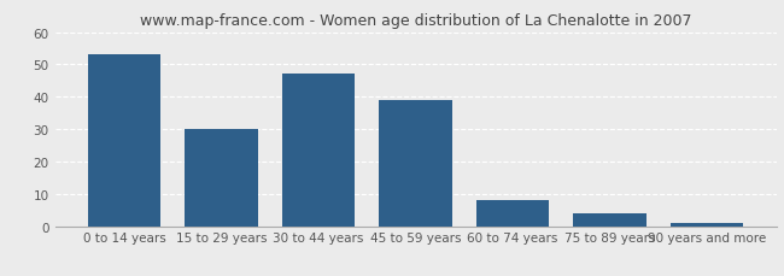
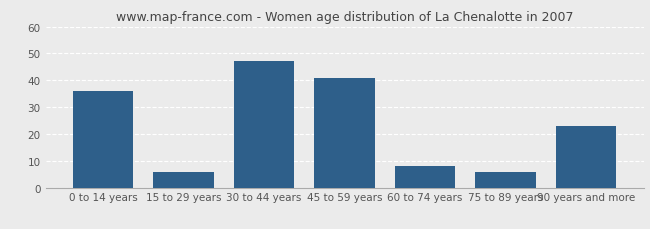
0 to 14 years: 53 -> 36
15 to 29 years: 30 -> 6
45 to 59 years: 39 -> 41
75 to 89 years: 4 -> 6
90 years and more: 1 -> 23
